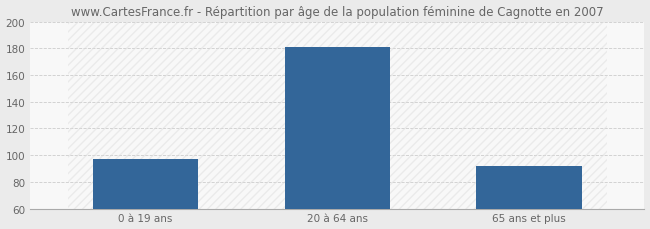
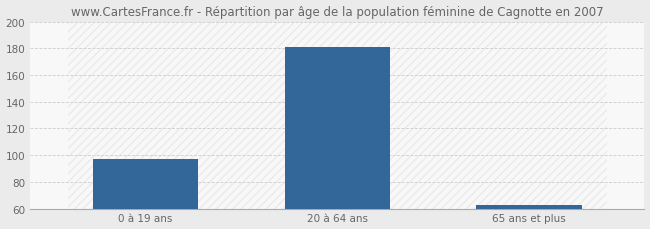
65 ans et plus: 92 -> 63
